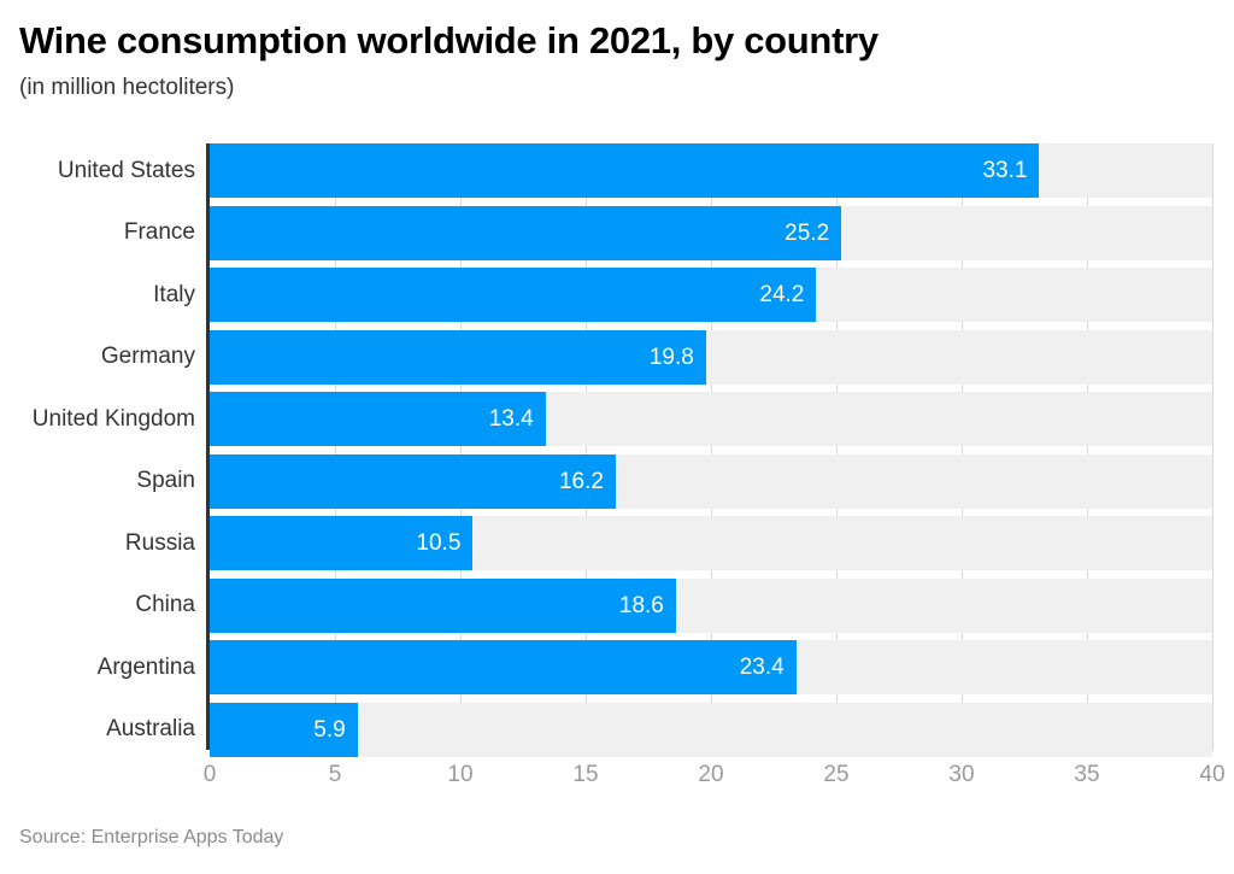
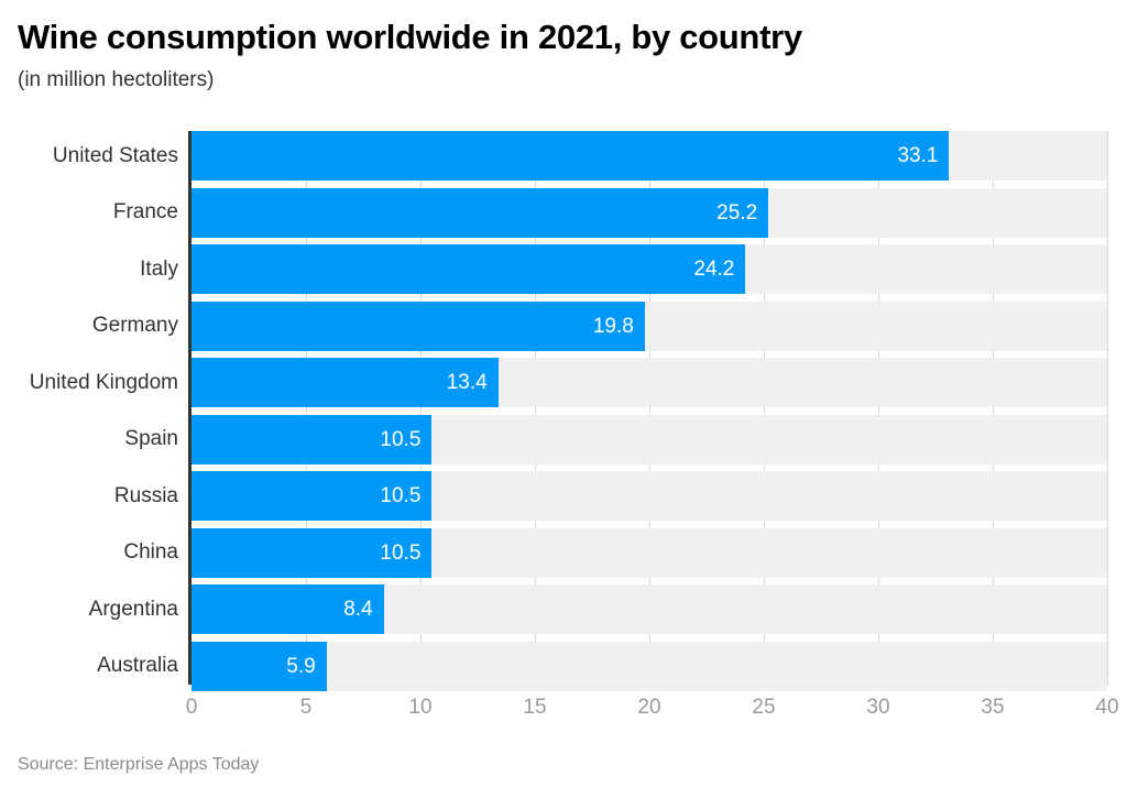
Spain: 16.2 -> 10.5
China: 18.6 -> 10.5
Argentina: 23.4 -> 8.4
